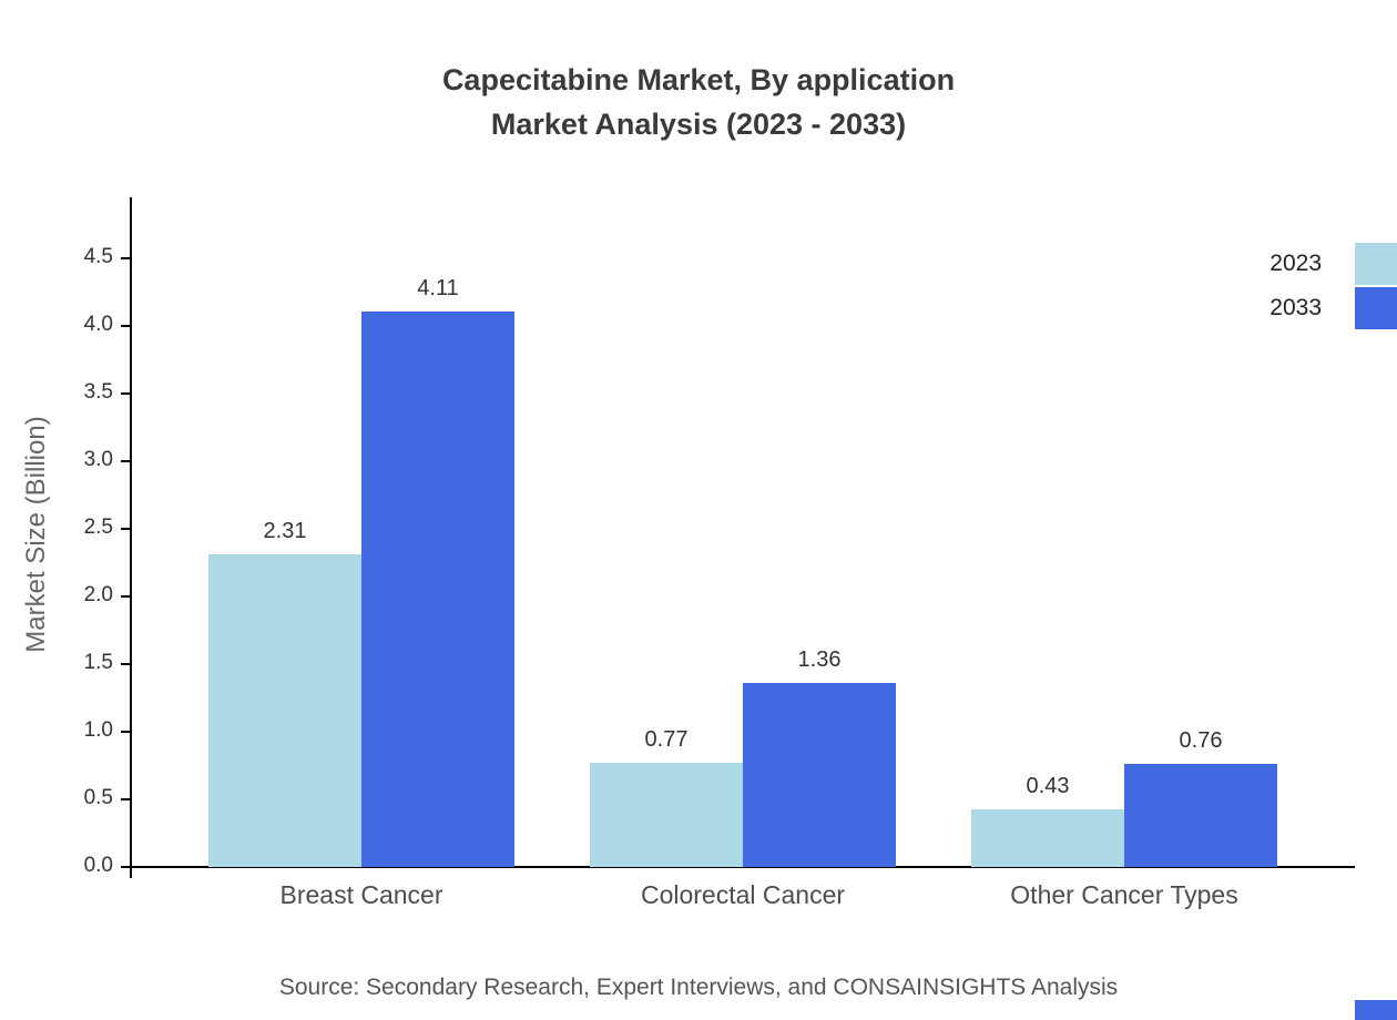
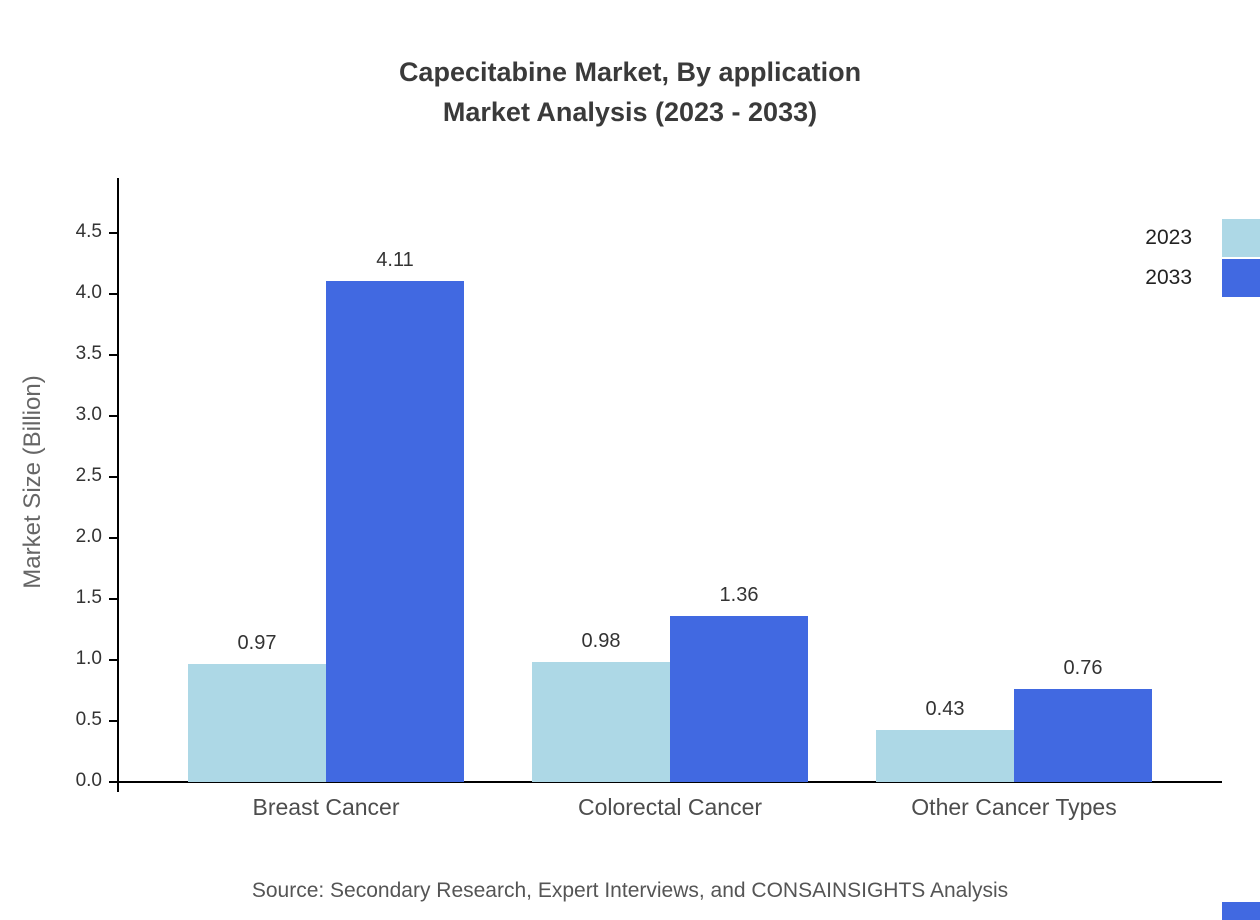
2023/Breast Cancer: 2.31 -> 0.97
2023/Colorectal Cancer: 0.77 -> 0.98
